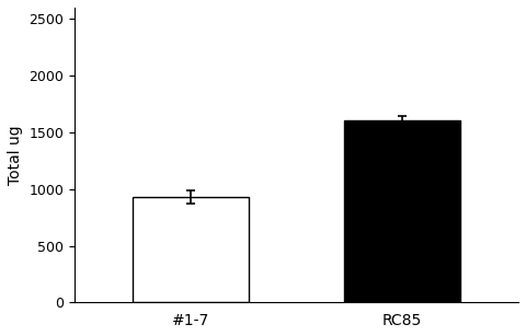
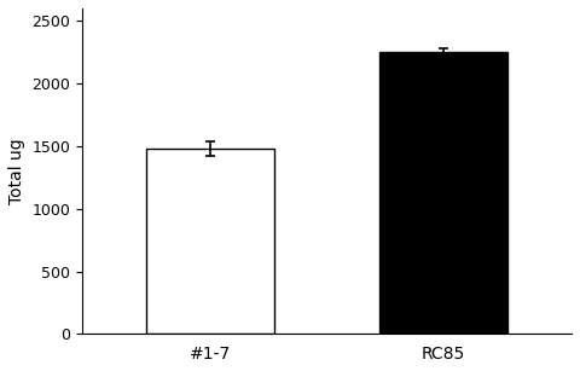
#1-7: 930 -> 1480
RC85: 1610 -> 2250
